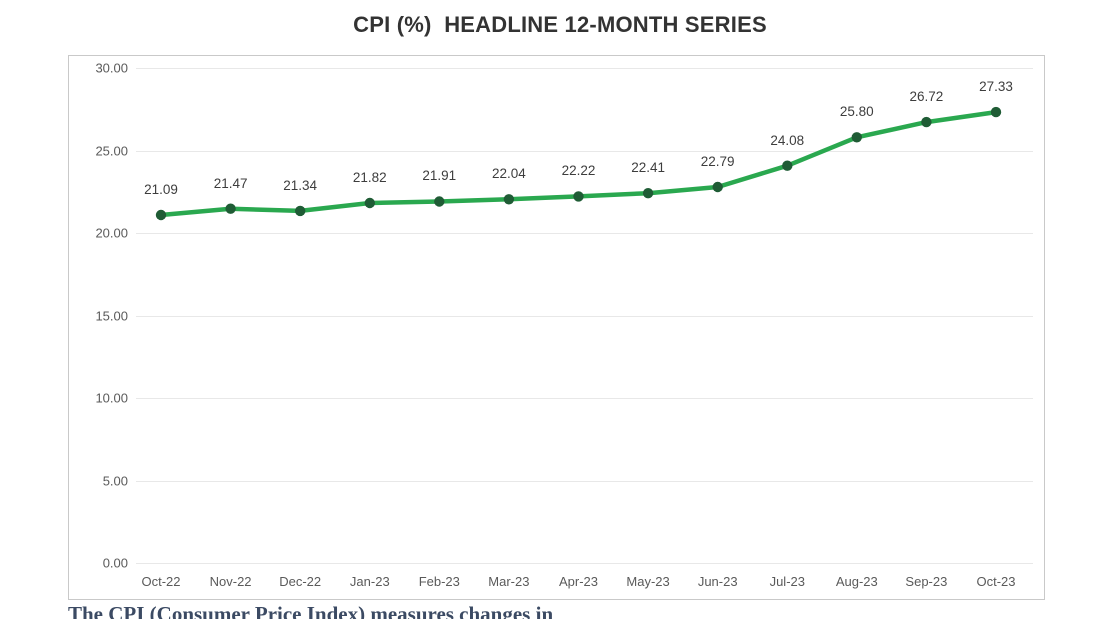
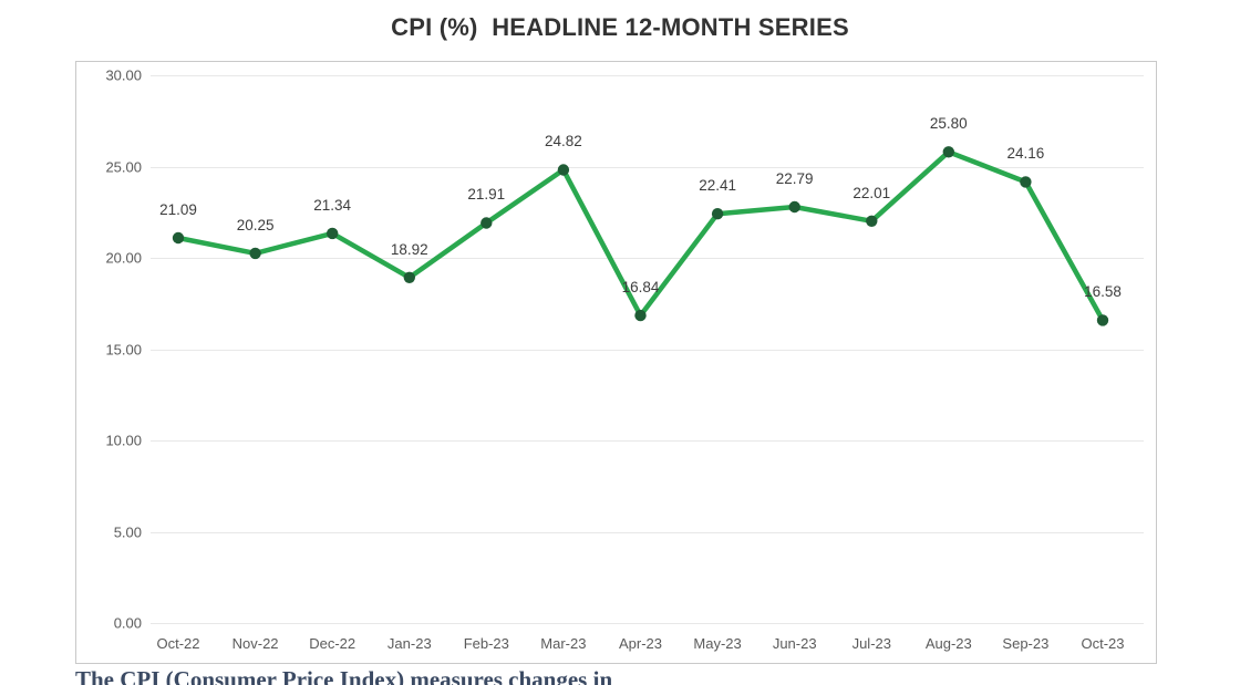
Nov-22: 21.47 -> 20.25
Jan-23: 21.82 -> 18.92
Mar-23: 22.04 -> 24.82
Apr-23: 22.22 -> 16.84
Jul-23: 24.08 -> 22.01
Sep-23: 26.72 -> 24.16
Oct-23: 27.33 -> 16.58
